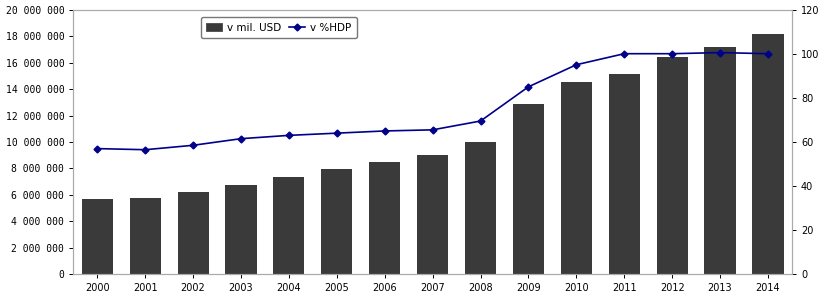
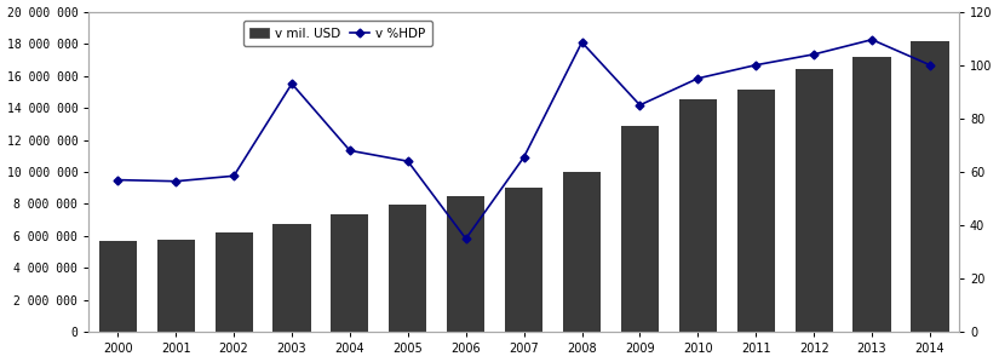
v %HDP/2003: 61.5 -> 93.0
v %HDP/2004: 63.0 -> 68.0
v %HDP/2006: 65.0 -> 35.0
v %HDP/2008: 69.5 -> 108.5
v %HDP/2012: 100.0 -> 104.0
v %HDP/2013: 100.5 -> 109.5
